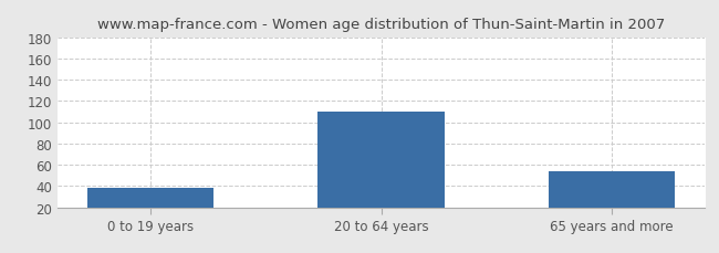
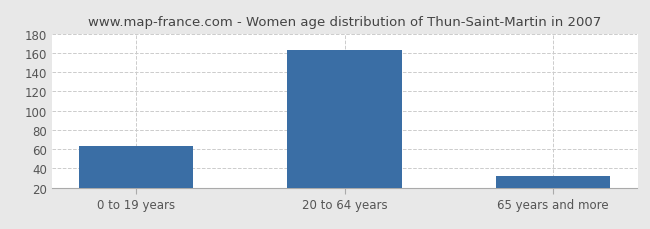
0 to 19 years: 38 -> 63
20 to 64 years: 110 -> 163
65 years and more: 54 -> 32
